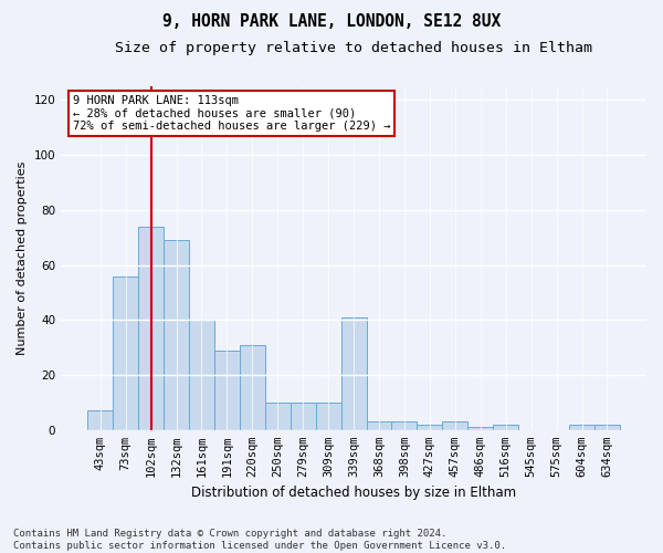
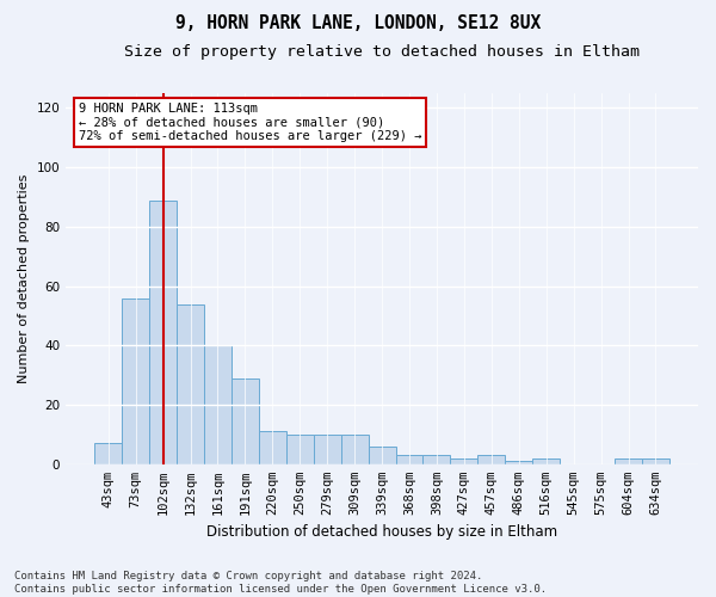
102sqm: 74 -> 89
132sqm: 69 -> 54
220sqm: 31 -> 11
339sqm: 41 -> 6
